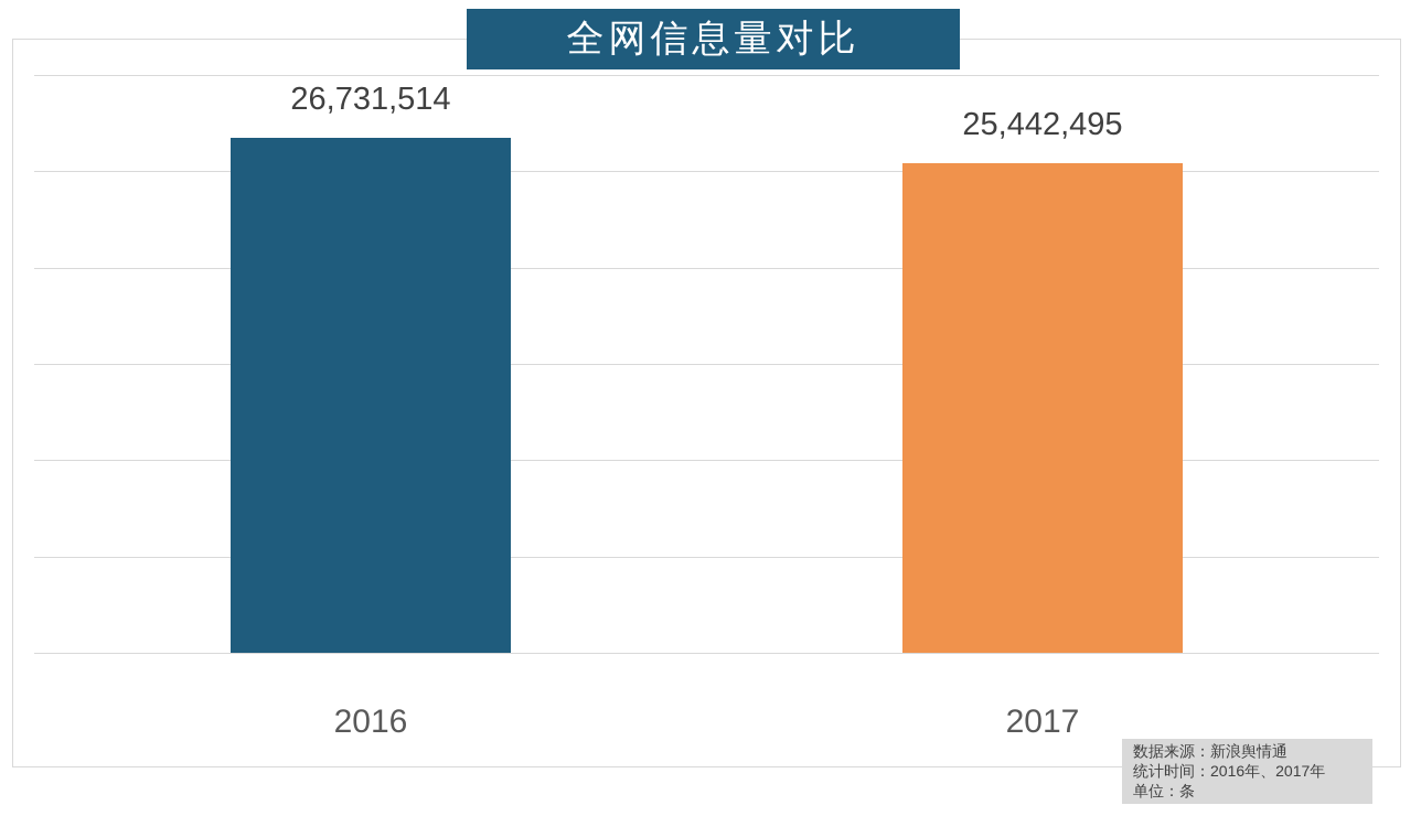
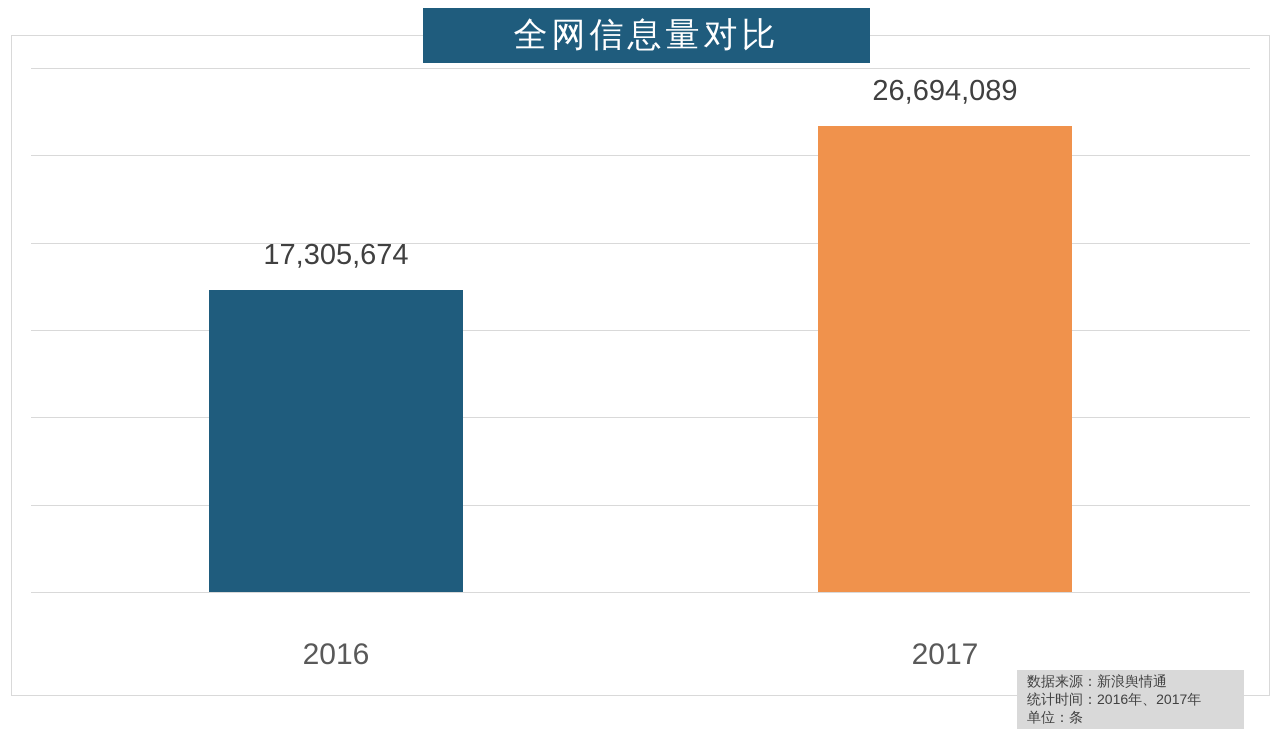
2016: 26,731,514 -> 17,305,674
2017: 25,442,495 -> 26,694,089
